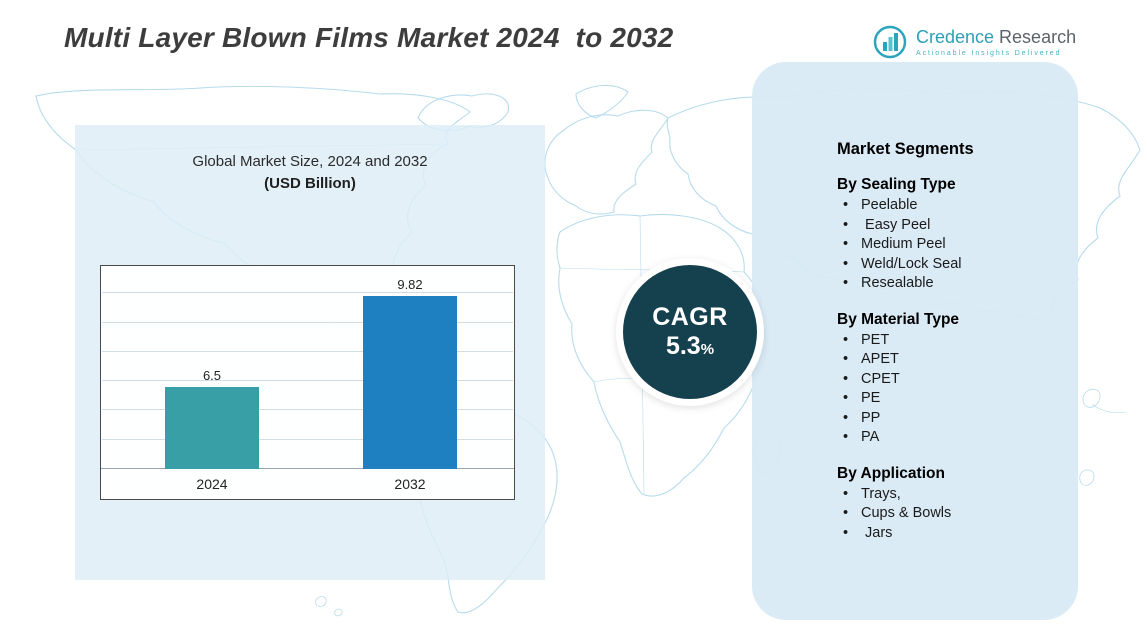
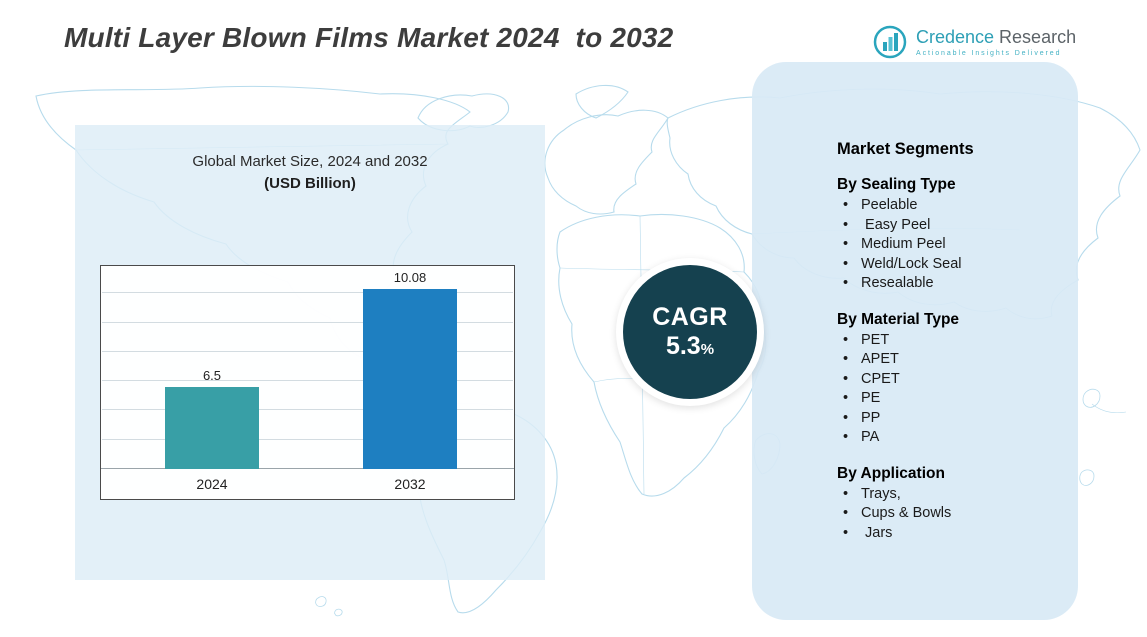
2032: 9.82 -> 10.08
